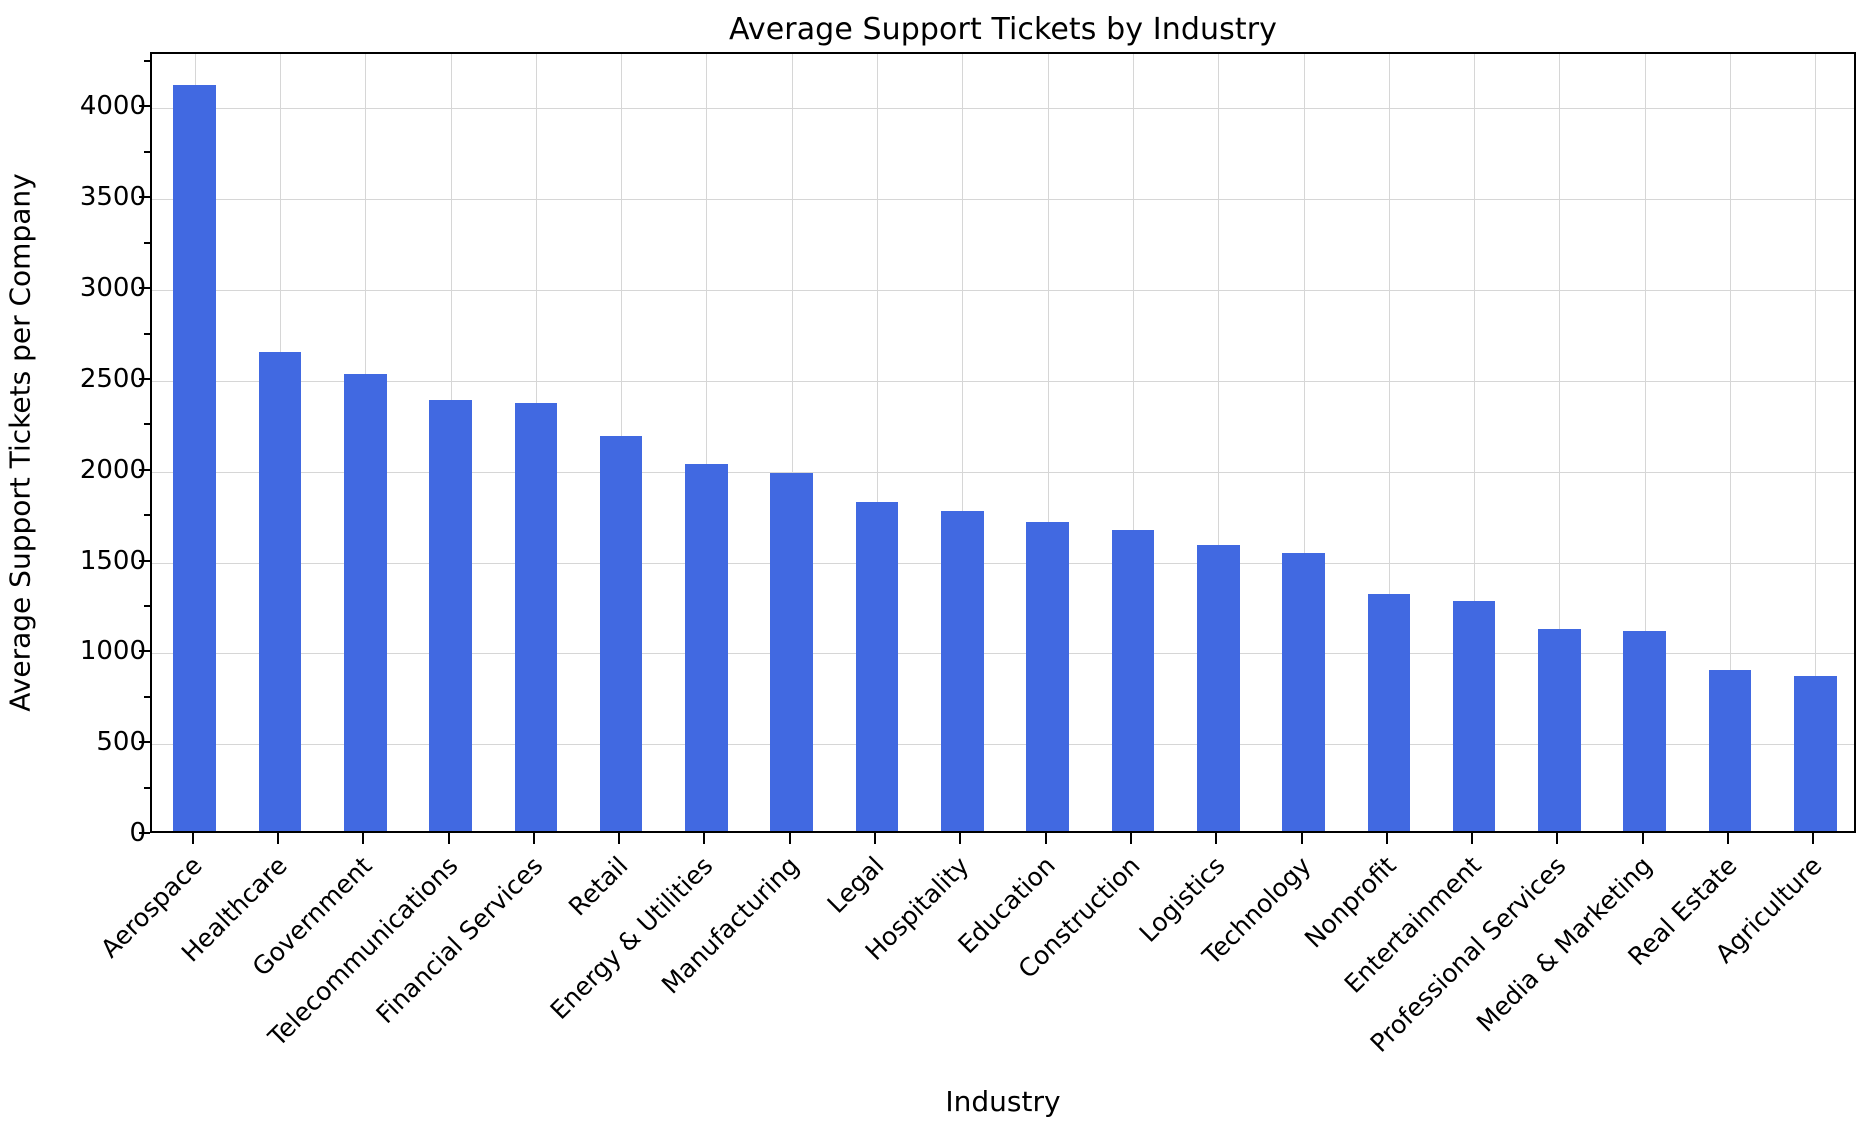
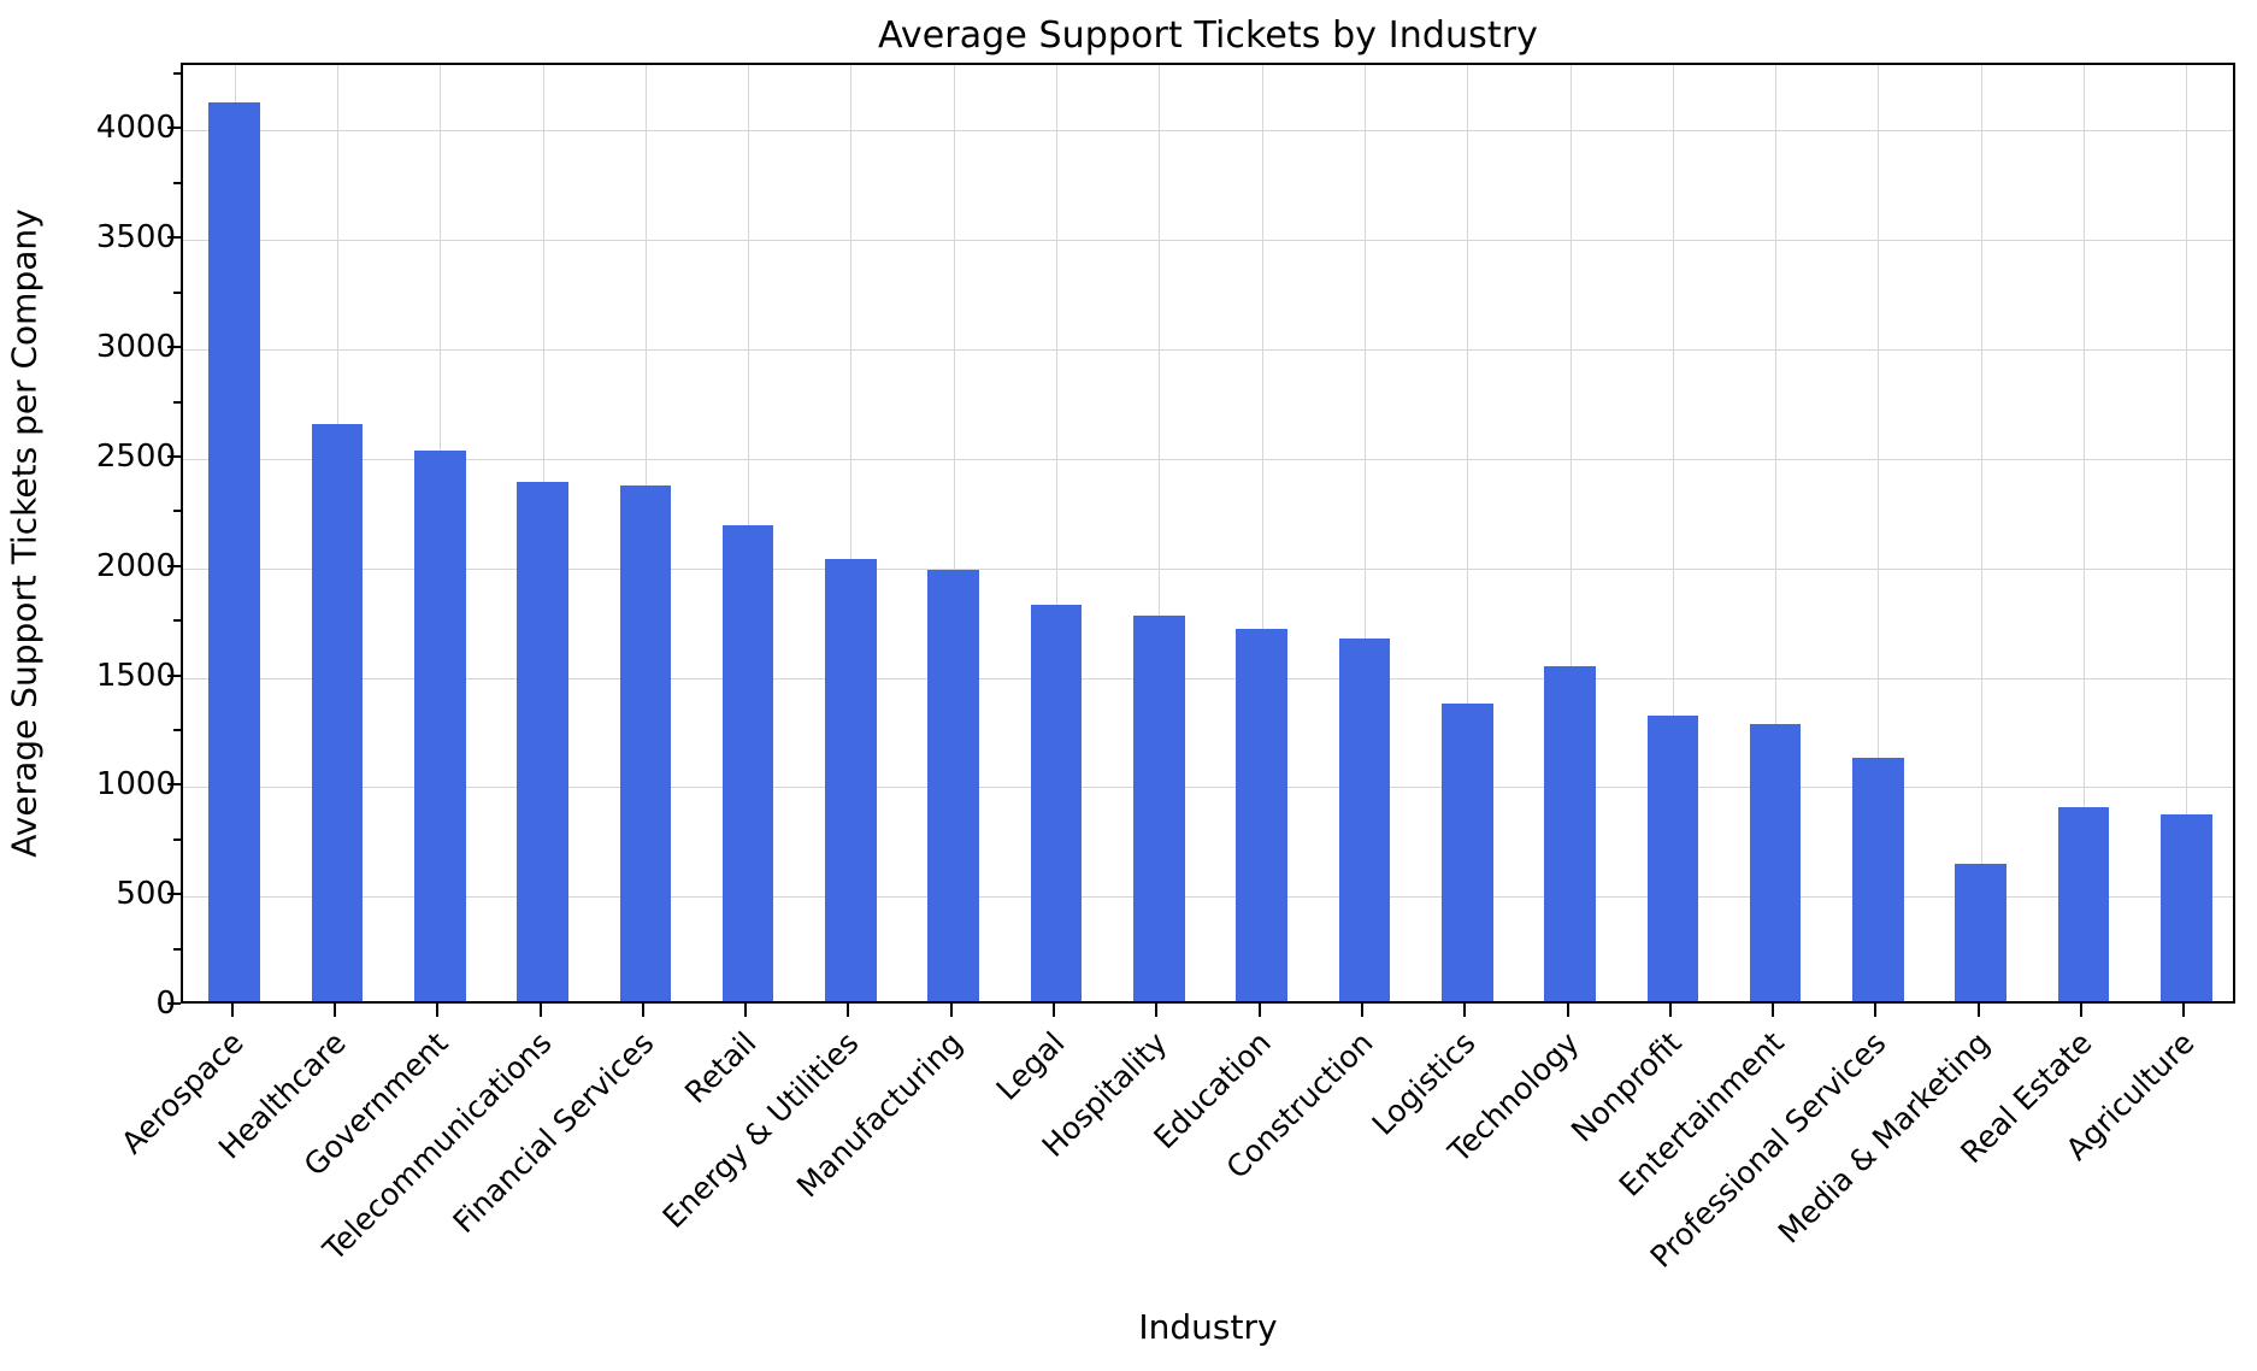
Logistics: 1580 -> 1360
Media & Marketing: 1100 -> 630
